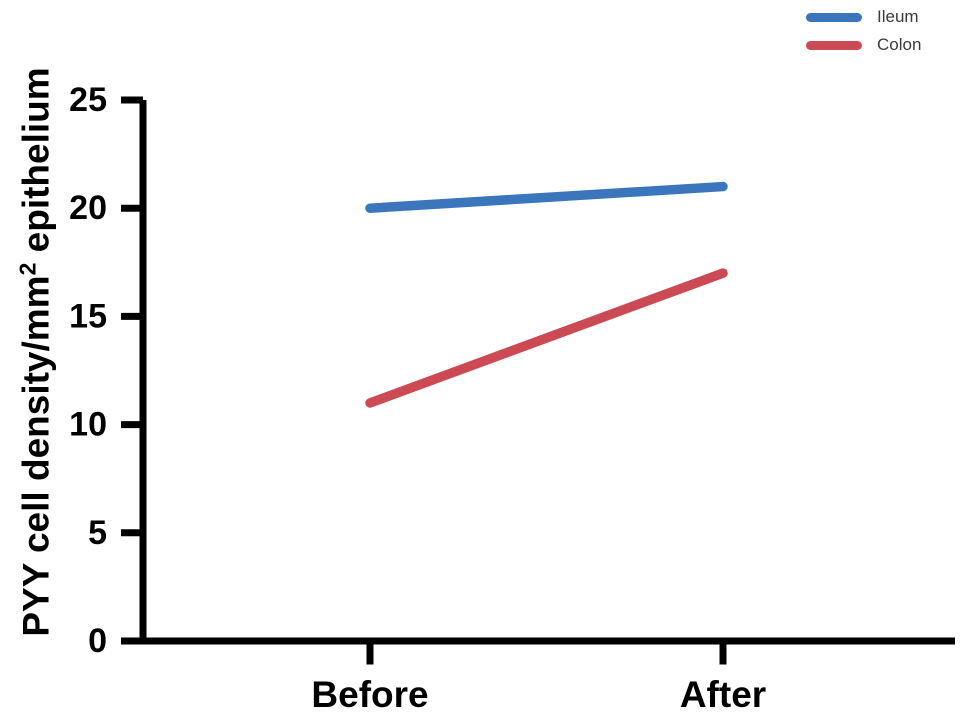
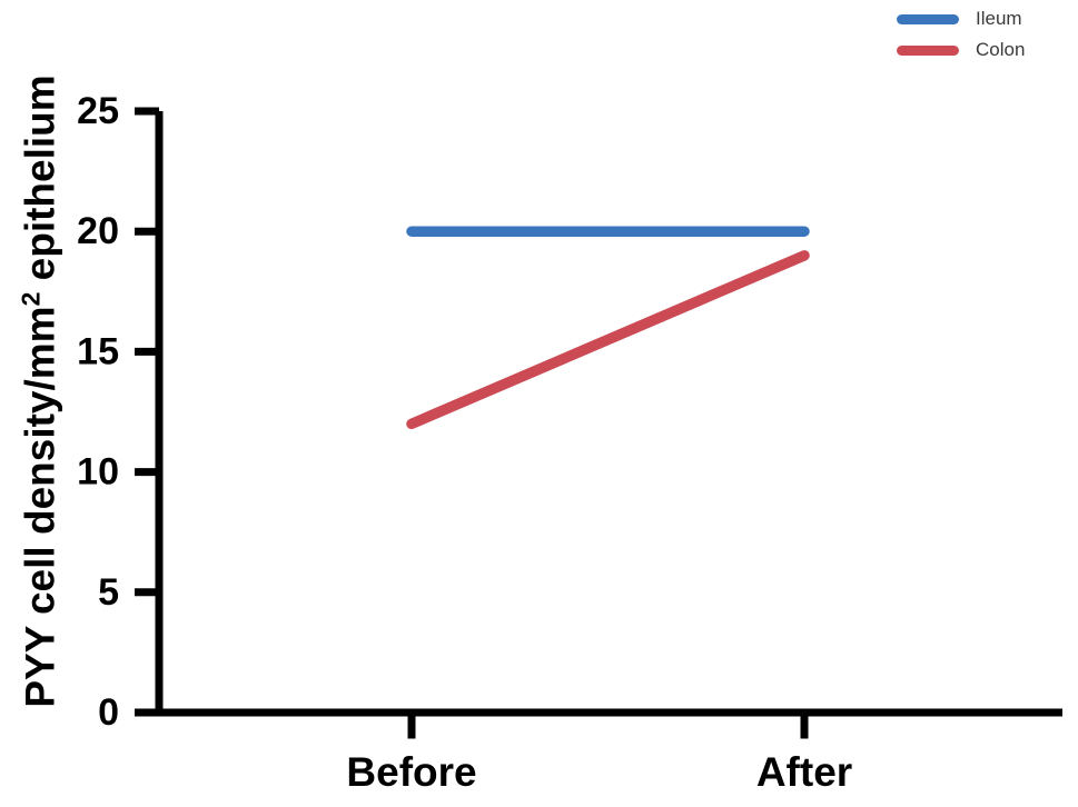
Colon/Before: 11 -> 12
Ileum/After: 21 -> 20
Colon/After: 17 -> 19
